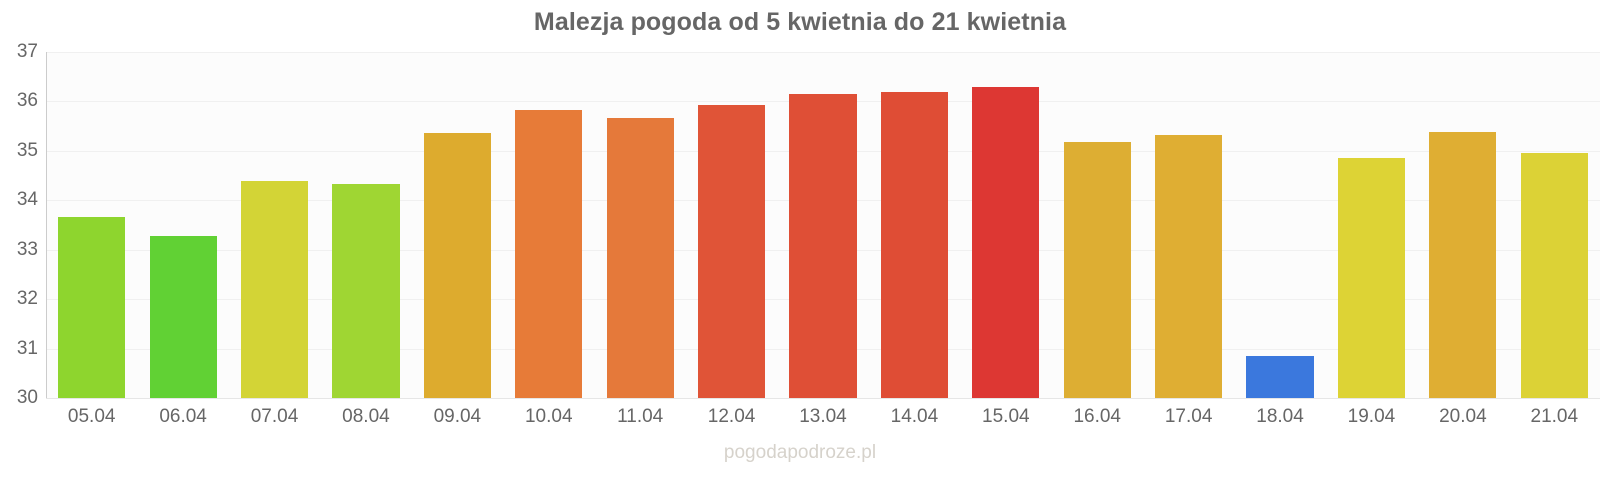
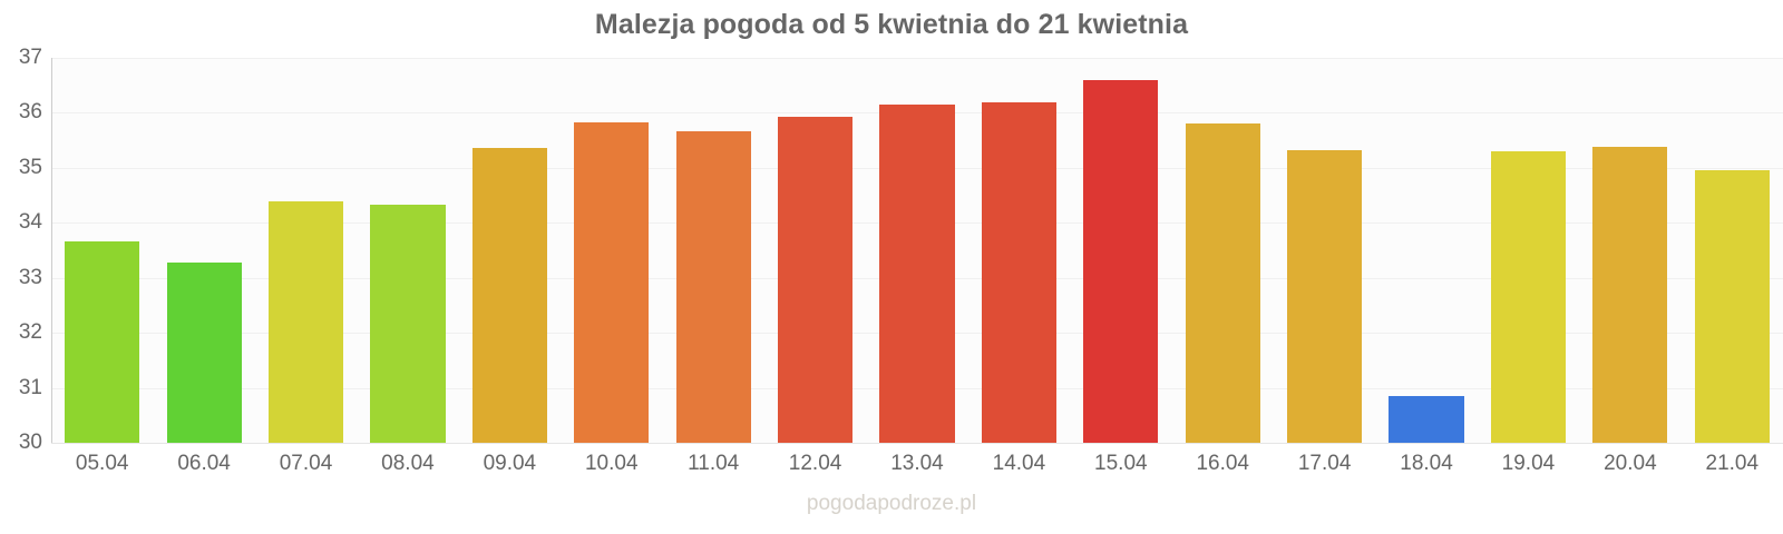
15.04: 36.3 -> 36.6
16.04: 35.2 -> 35.8
19.04: 34.9 -> 35.3
